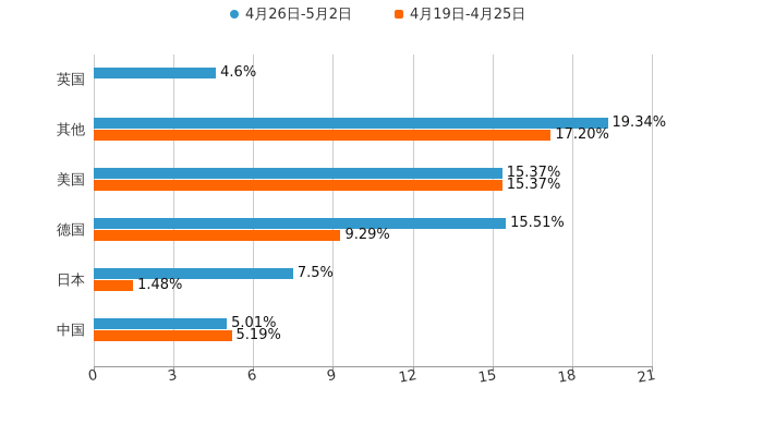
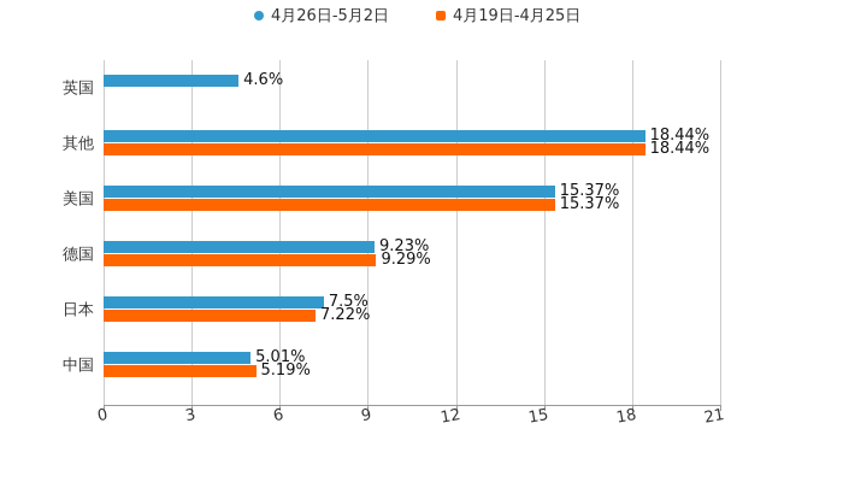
4月26日-5月2日/其他: 19.34% -> 18.44%
4月19日-4月25日/其他: 17.20% -> 18.44%
4月26日-5月2日/德国: 15.51% -> 9.23%
4月19日-4月25日/日本: 1.48% -> 7.22%
